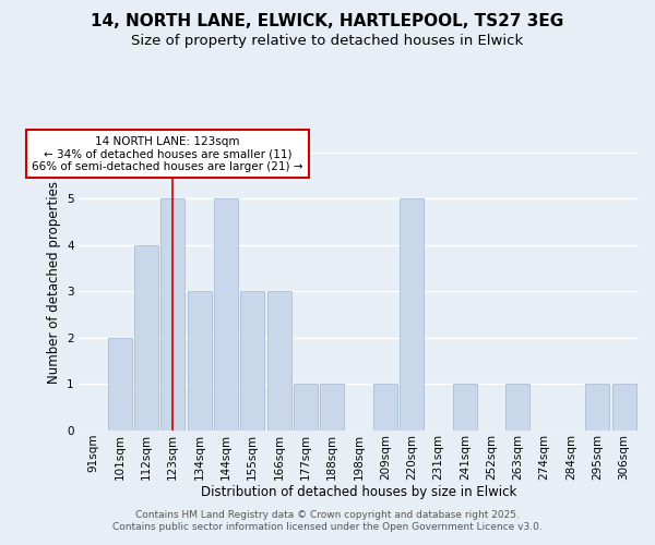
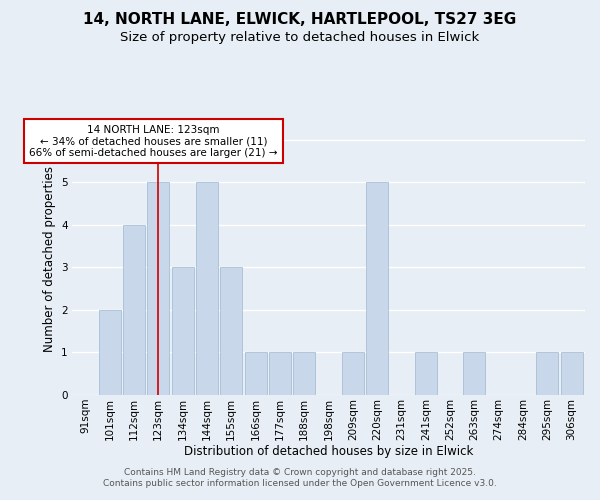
166sqm: 3 -> 1
